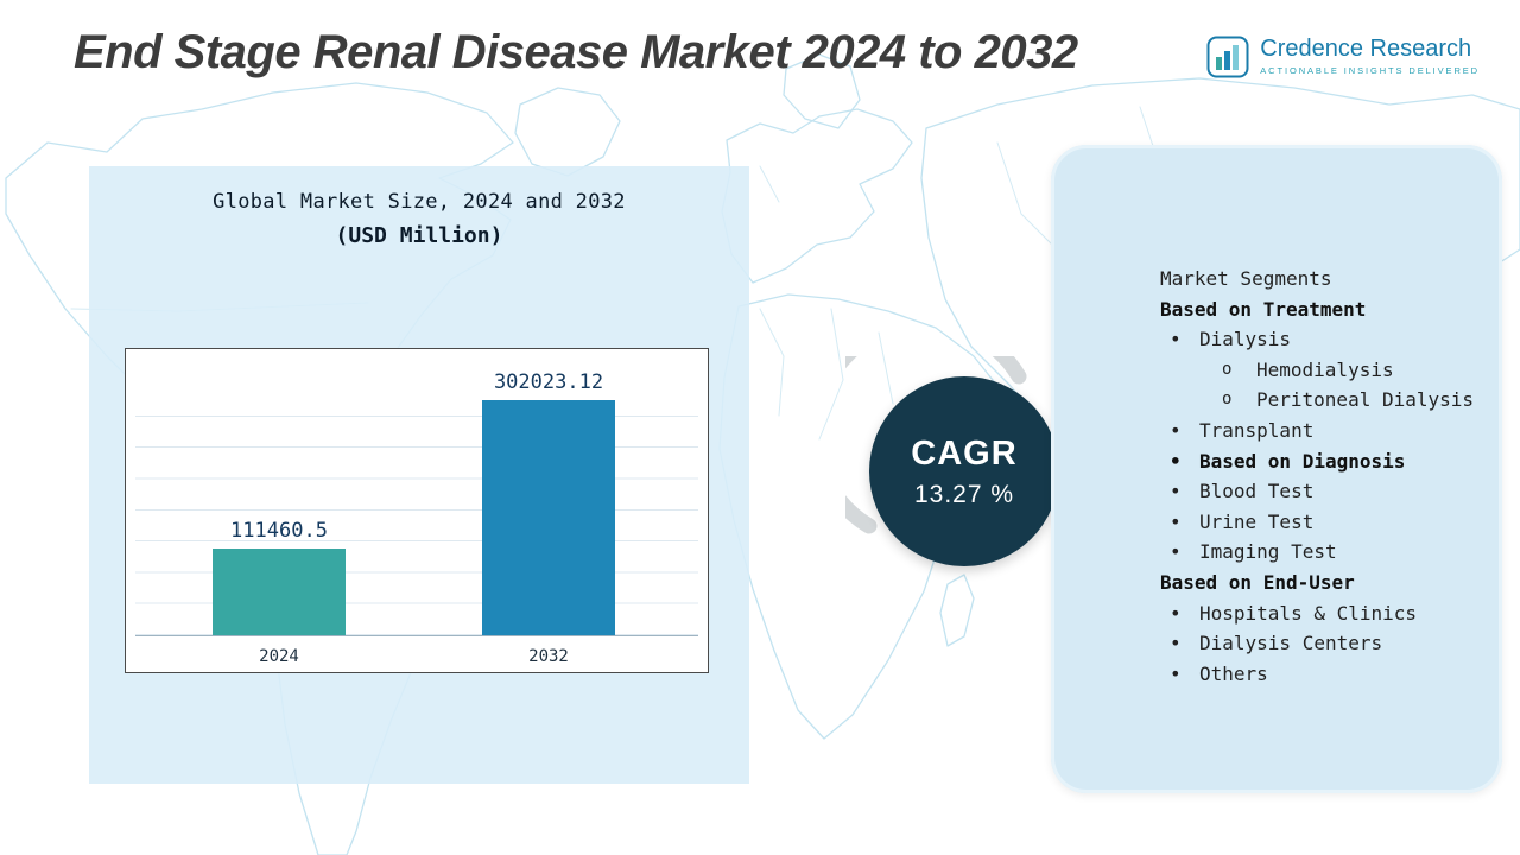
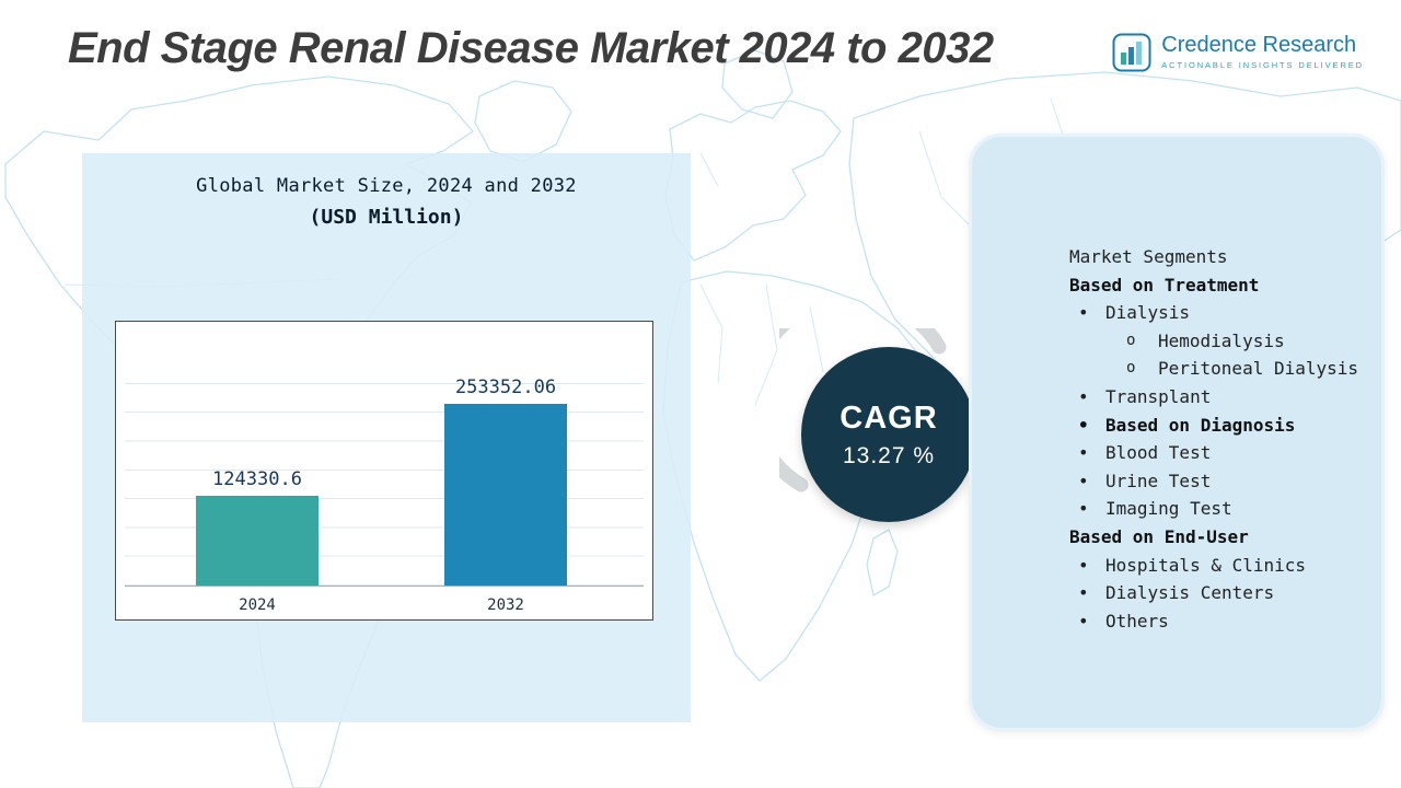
2024: 111460.5 -> 124330.6
2032: 302023.12 -> 253352.06
